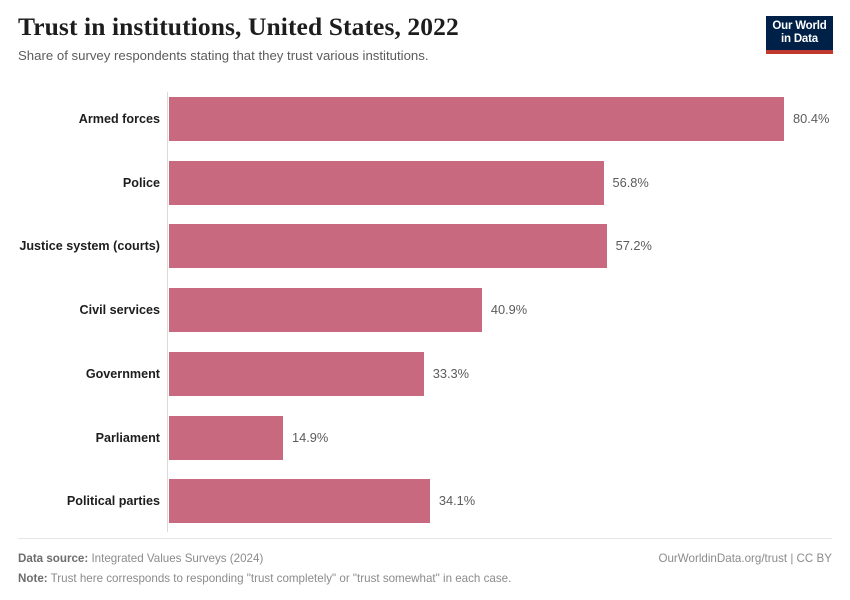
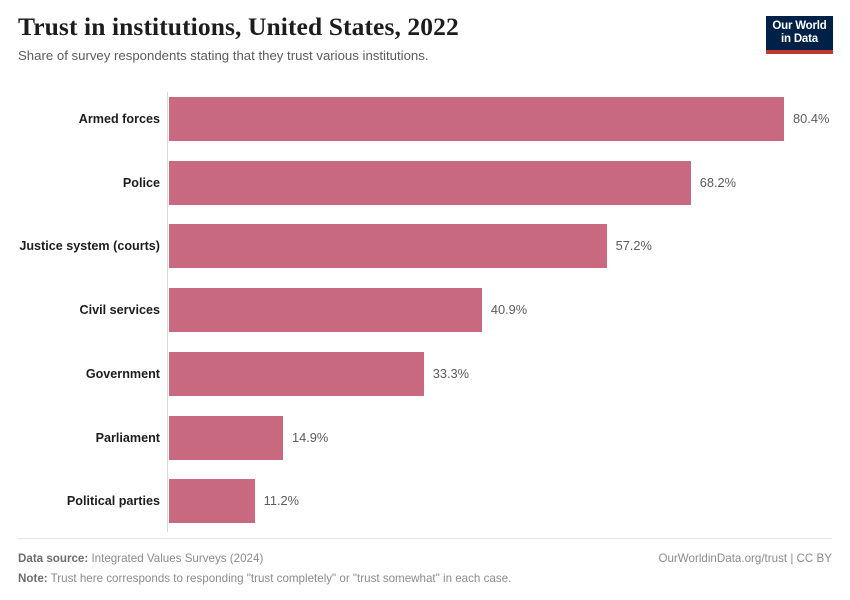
Police: 56.8% -> 68.2%
Political parties: 34.1% -> 11.2%
